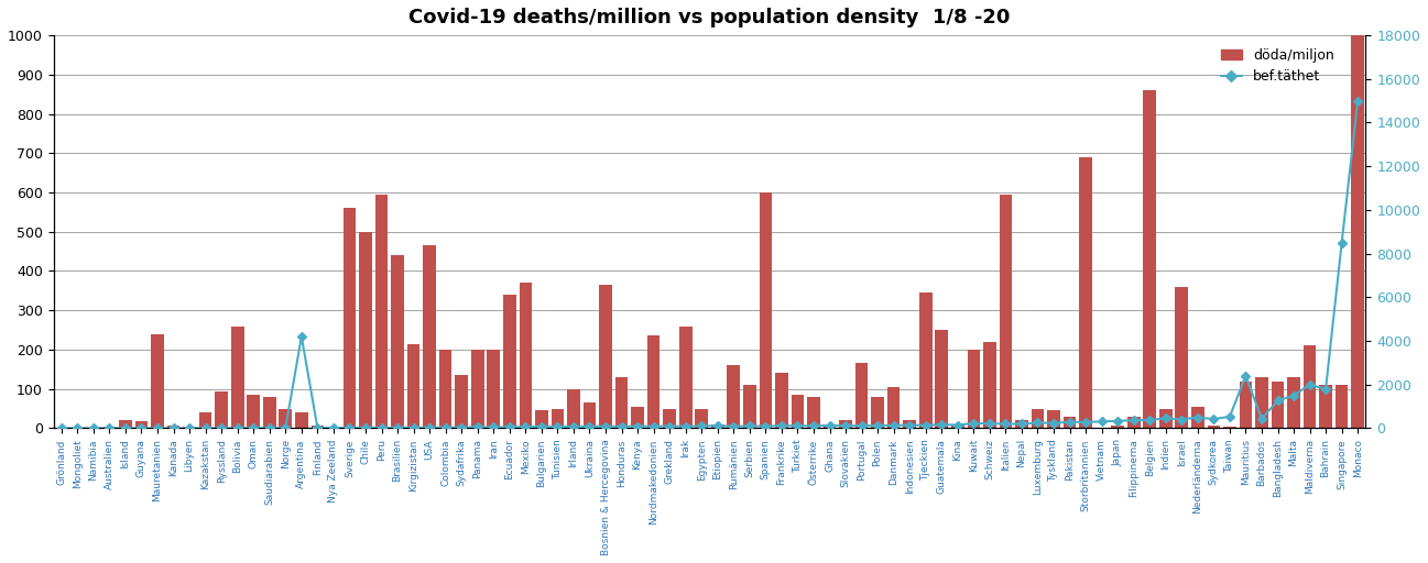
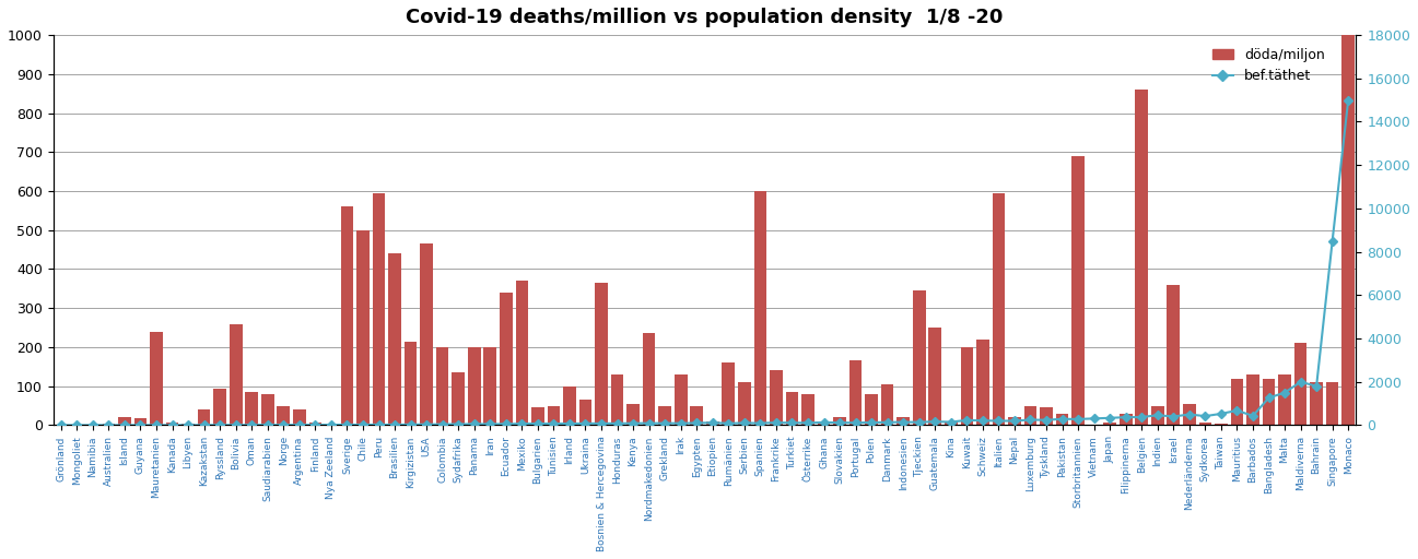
bef.täthet/Argentina: 4200 -> 0
döda/miljon/Irak: 260 -> 130
bef.täthet/Mauritius: 2400 -> 700
